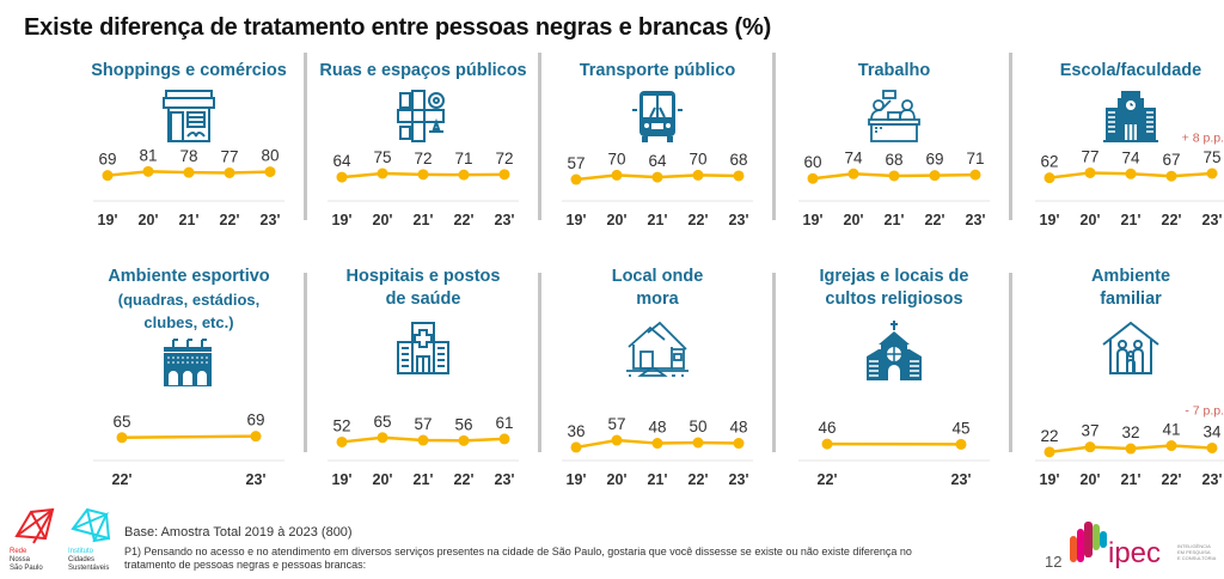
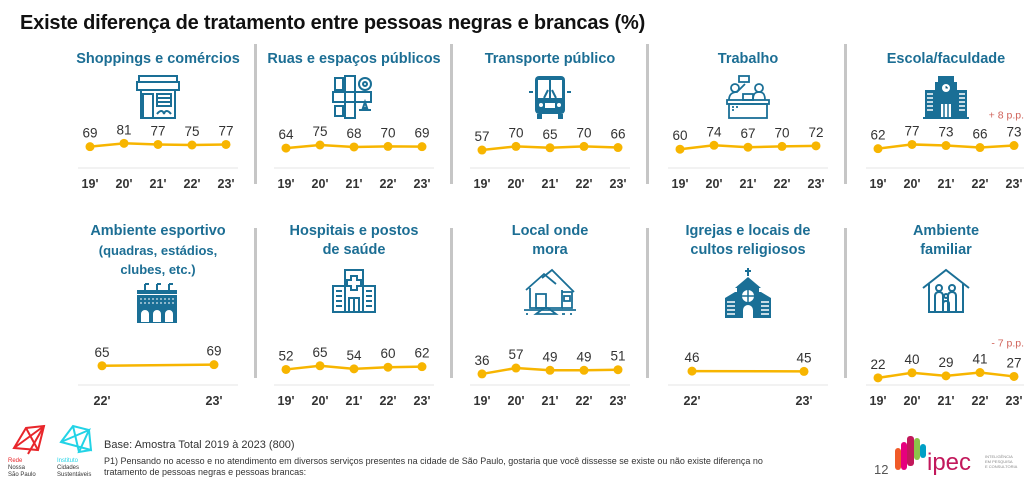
Shoppings e comércios/21': 78 -> 77
Shoppings e comércios/22': 77 -> 75
Shoppings e comércios/23': 80 -> 77
Ruas e espaços públicos/21': 72 -> 68
Ruas e espaços públicos/22': 71 -> 70
Ruas e espaços públicos/23': 72 -> 69
Transporte público/21': 64 -> 65
Transporte público/23': 68 -> 66
Trabalho/21': 68 -> 67
Trabalho/22': 69 -> 70
Trabalho/23': 71 -> 72
Escola/faculdade/21': 74 -> 73
Escola/faculdade/22': 67 -> 66
Escola/faculdade/23': 75 -> 73
Hospitais e postos de saúde/21': 57 -> 54
Hospitais e postos de saúde/22': 56 -> 60
Hospitais e postos de saúde/23': 61 -> 62
Local onde mora/21': 48 -> 49
Local onde mora/22': 50 -> 49
Local onde mora/23': 48 -> 51
Ambiente familiar/20': 37 -> 40
Ambiente familiar/21': 32 -> 29
Ambiente familiar/23': 34 -> 27
